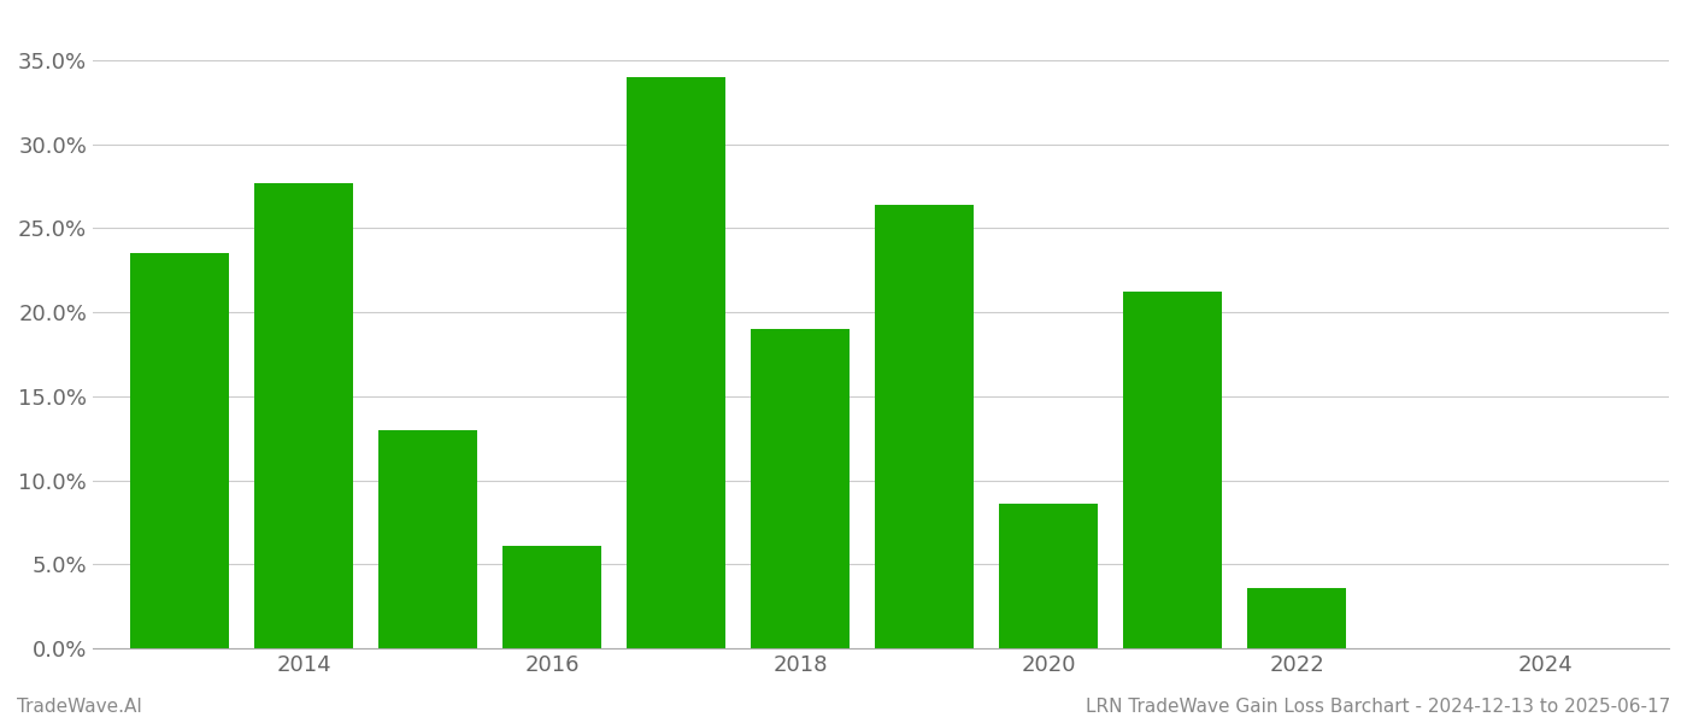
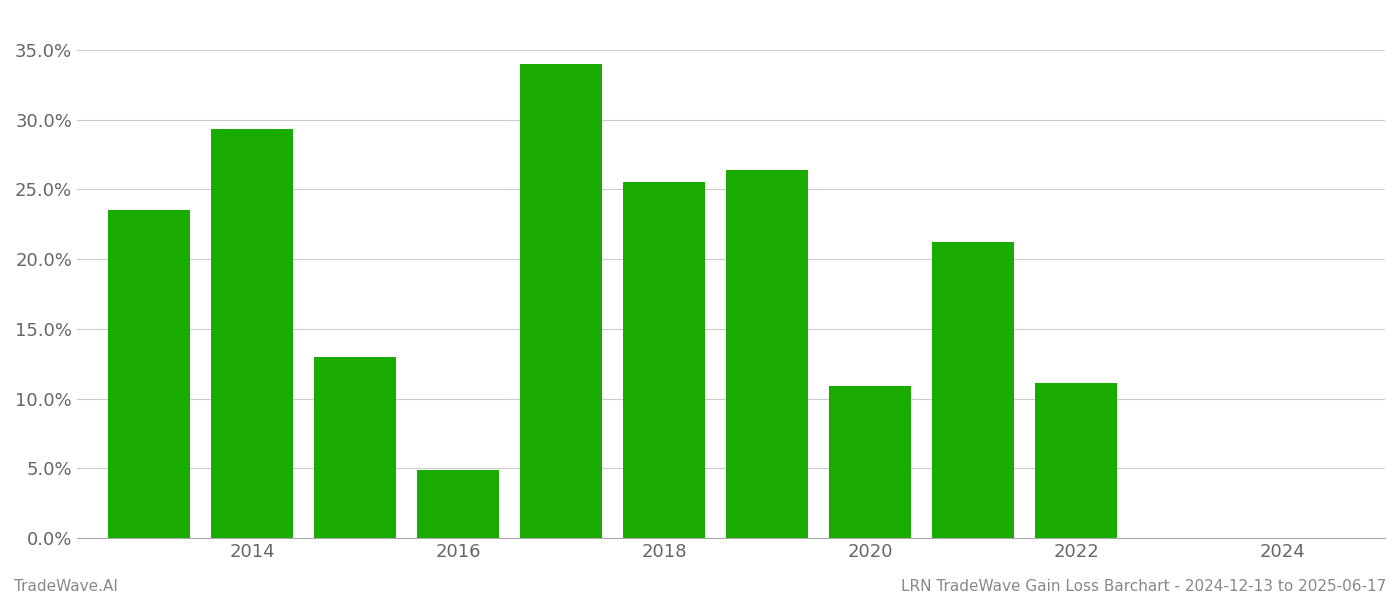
2014: 27.7% -> 29.3%
2016: 6.1% -> 4.9%
2018: 19.0% -> 25.5%
2020: 8.6% -> 10.9%
2022: 3.6% -> 11.1%
